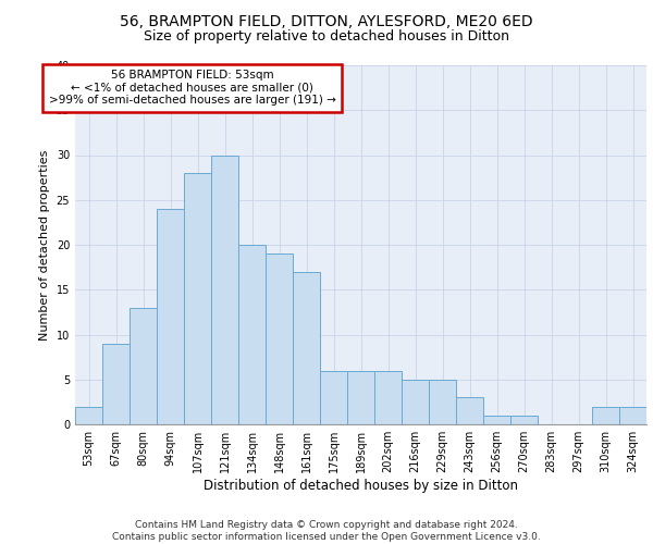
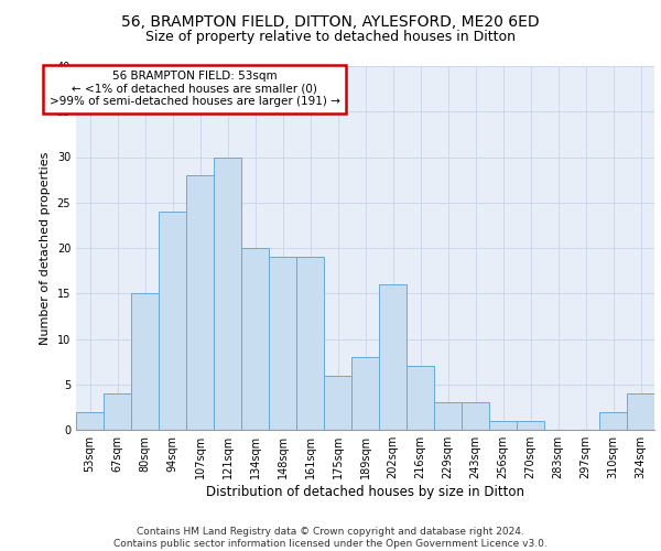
67sqm: 9 -> 4
80sqm: 13 -> 15
161sqm: 17 -> 19
189sqm: 6 -> 8
202sqm: 6 -> 16
216sqm: 5 -> 7
229sqm: 5 -> 3
324sqm: 2 -> 4
